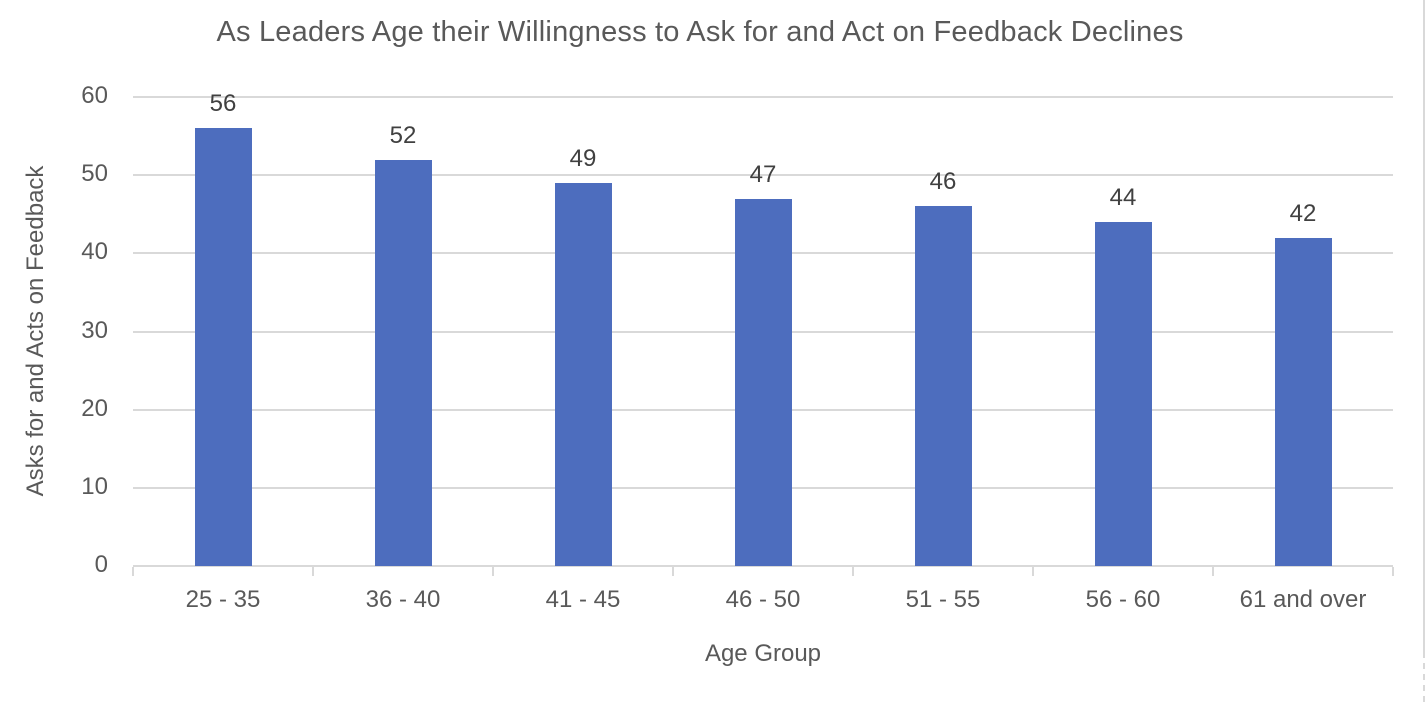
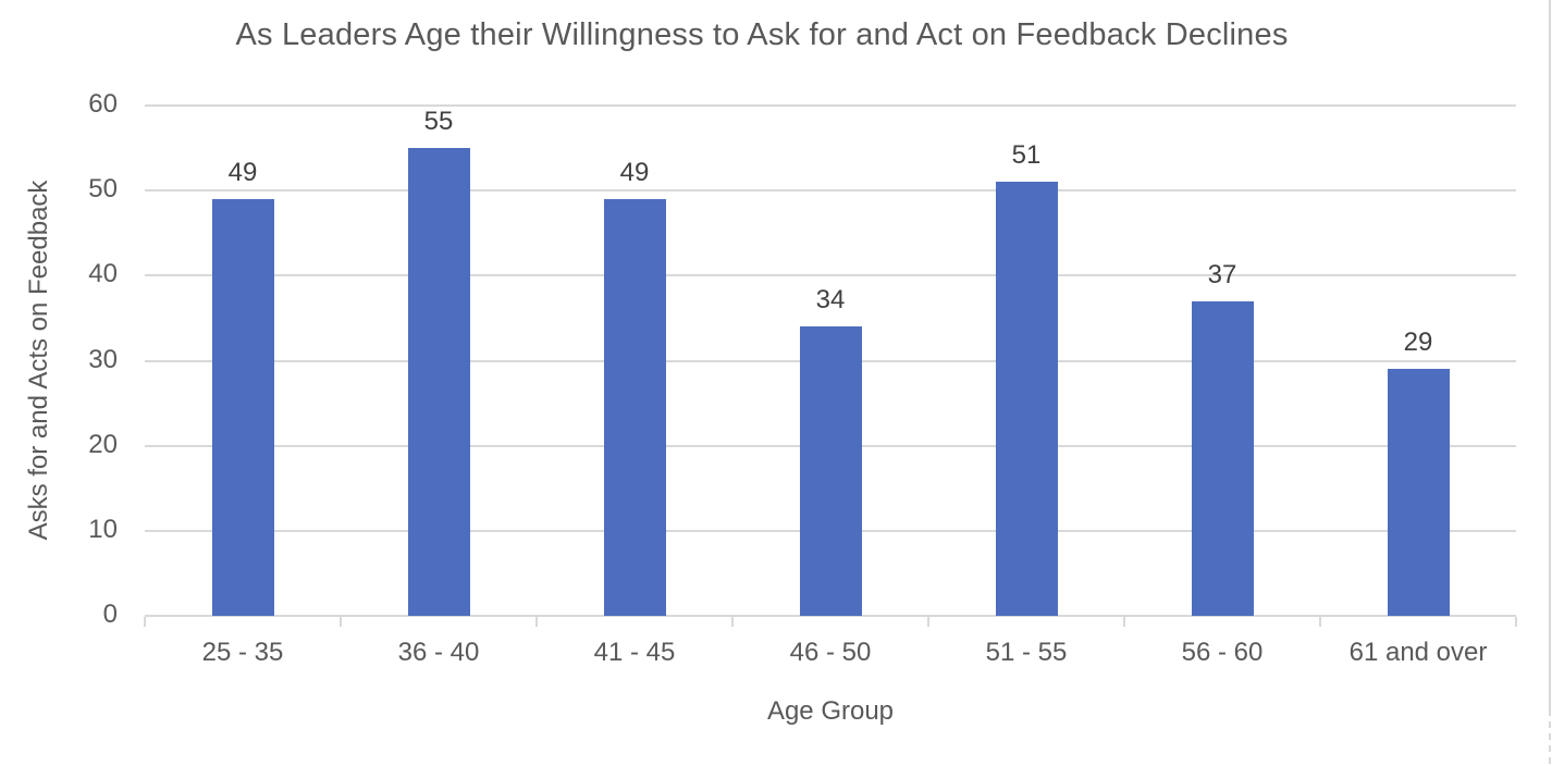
25 - 35: 56 -> 49
36 - 40: 52 -> 55
46 - 50: 47 -> 34
51 - 55: 46 -> 51
56 - 60: 44 -> 37
61 and over: 42 -> 29
